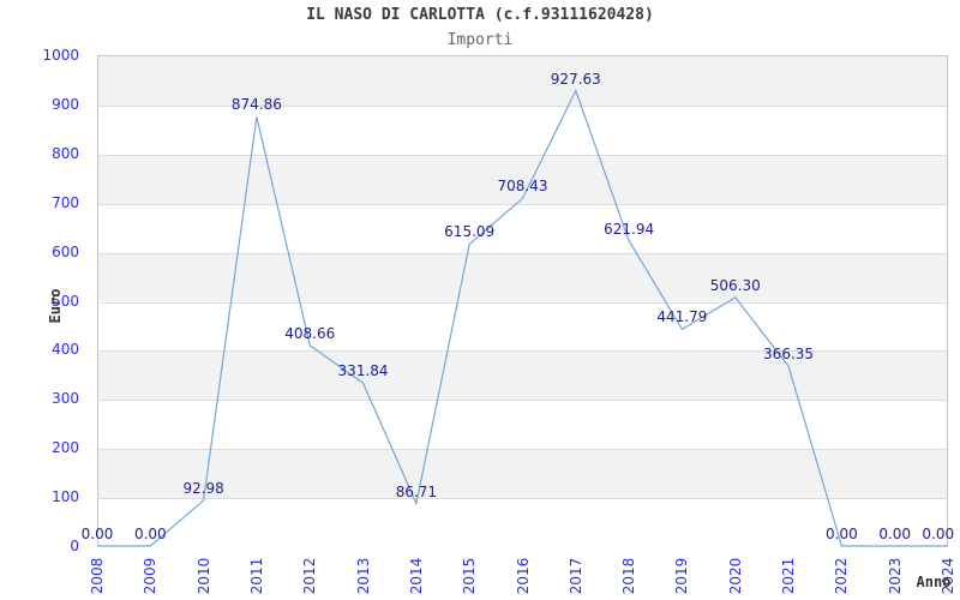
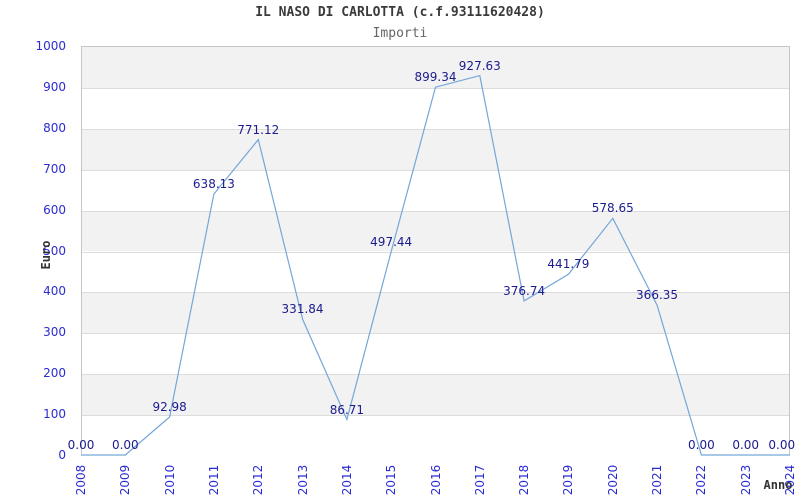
2011: 874.86 -> 638.13
2012: 408.66 -> 771.12
2015: 615.09 -> 497.44
2016: 708.43 -> 899.34
2018: 621.94 -> 376.74
2020: 506.30 -> 578.65
